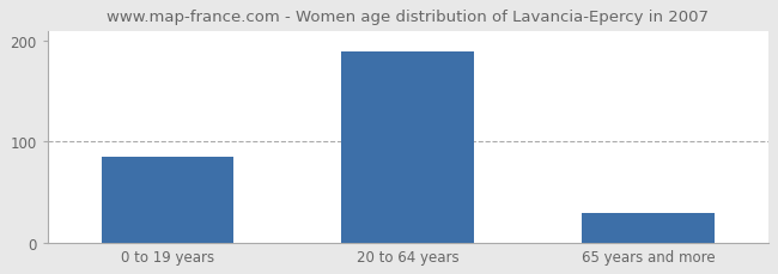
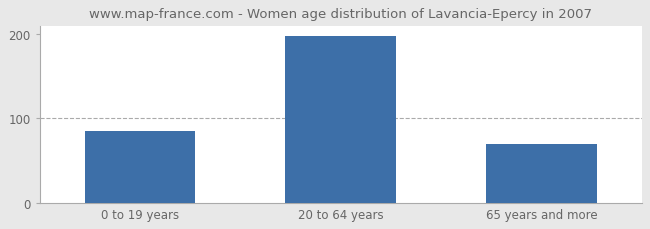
20 to 64 years: 190 -> 198
65 years and more: 30 -> 70
